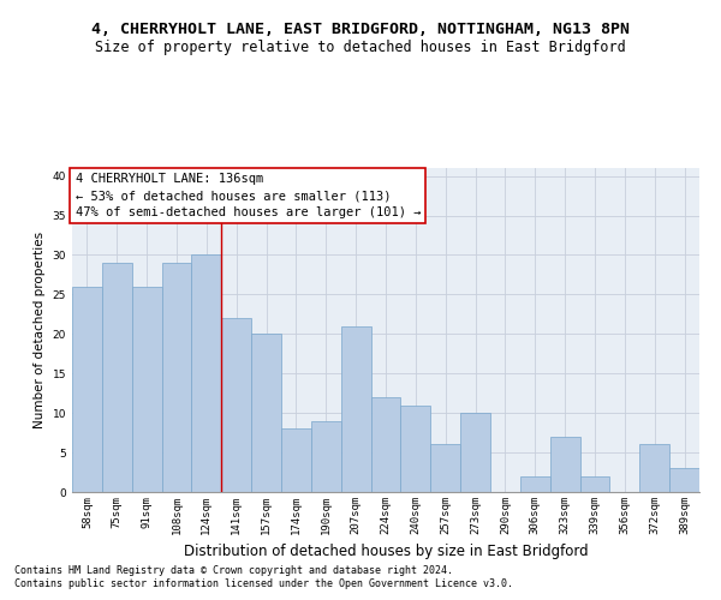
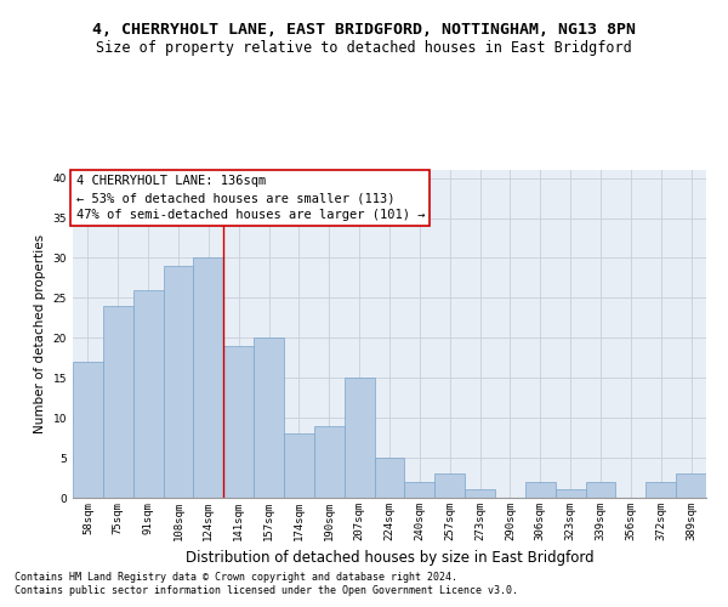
58sqm: 26 -> 17
75sqm: 29 -> 24
141sqm: 22 -> 19
207sqm: 21 -> 15
224sqm: 12 -> 5
240sqm: 11 -> 2
257sqm: 6 -> 3
273sqm: 10 -> 1
323sqm: 7 -> 1
372sqm: 6 -> 2
